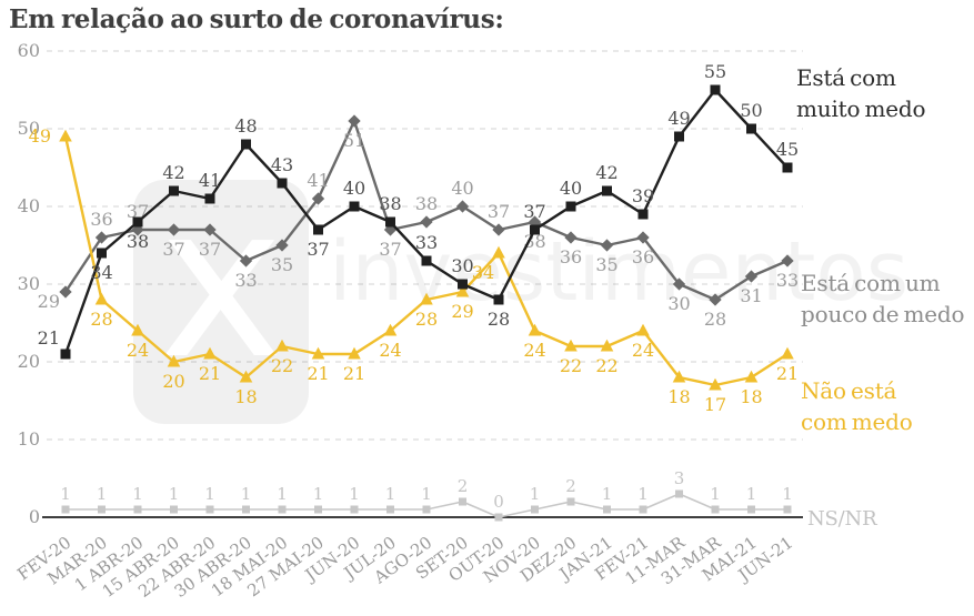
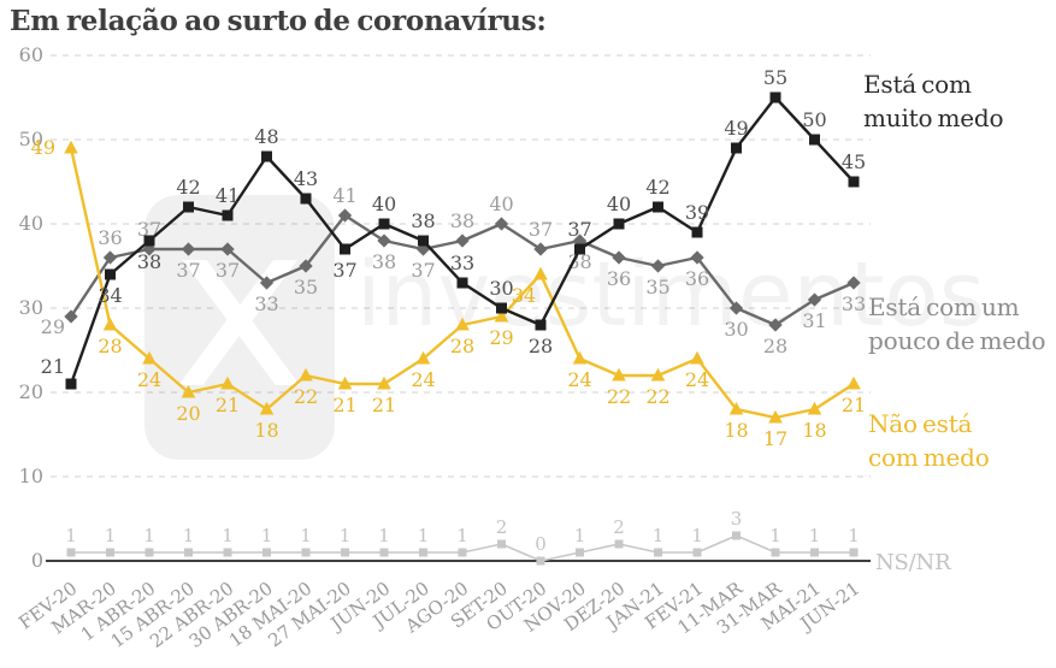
Está com um pouco de medo/JUN-20: 51 -> 38
